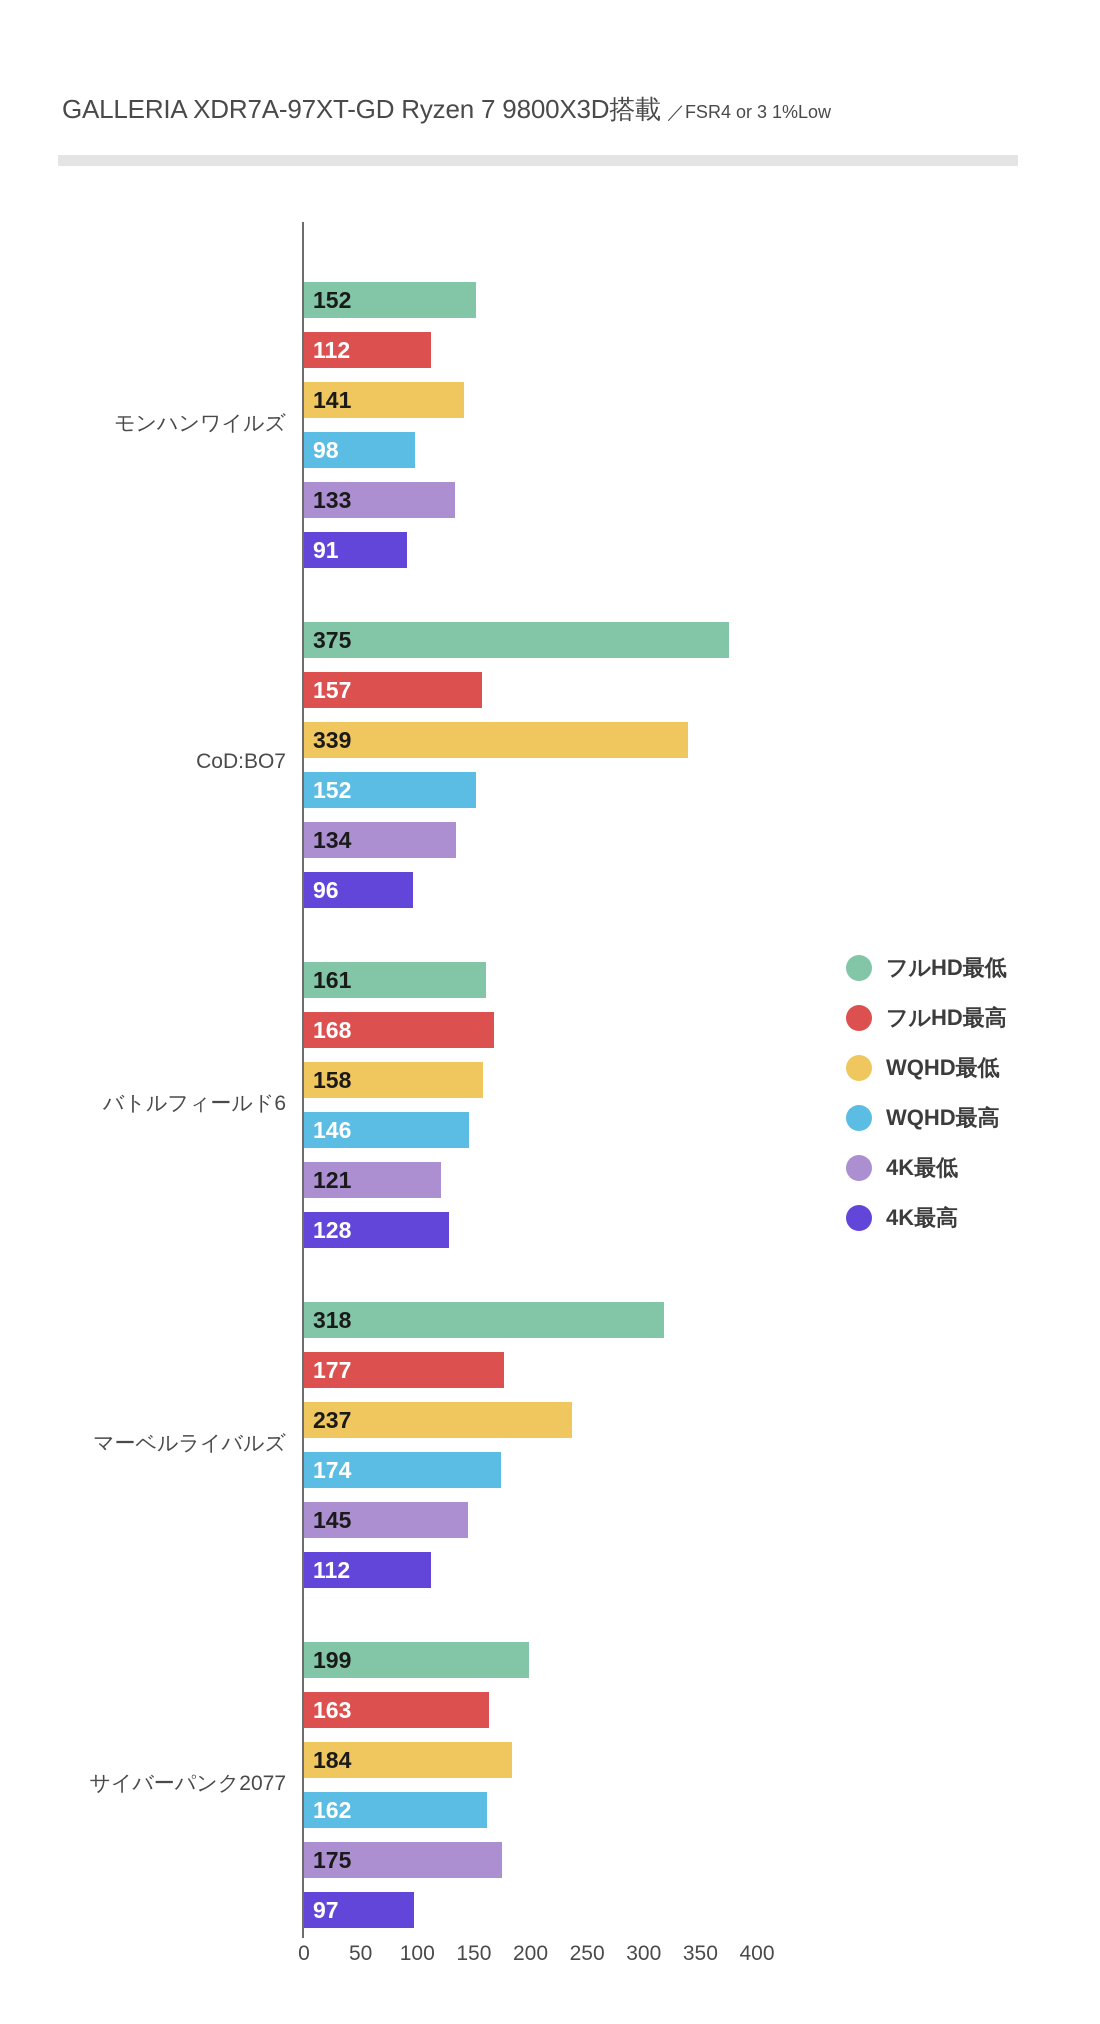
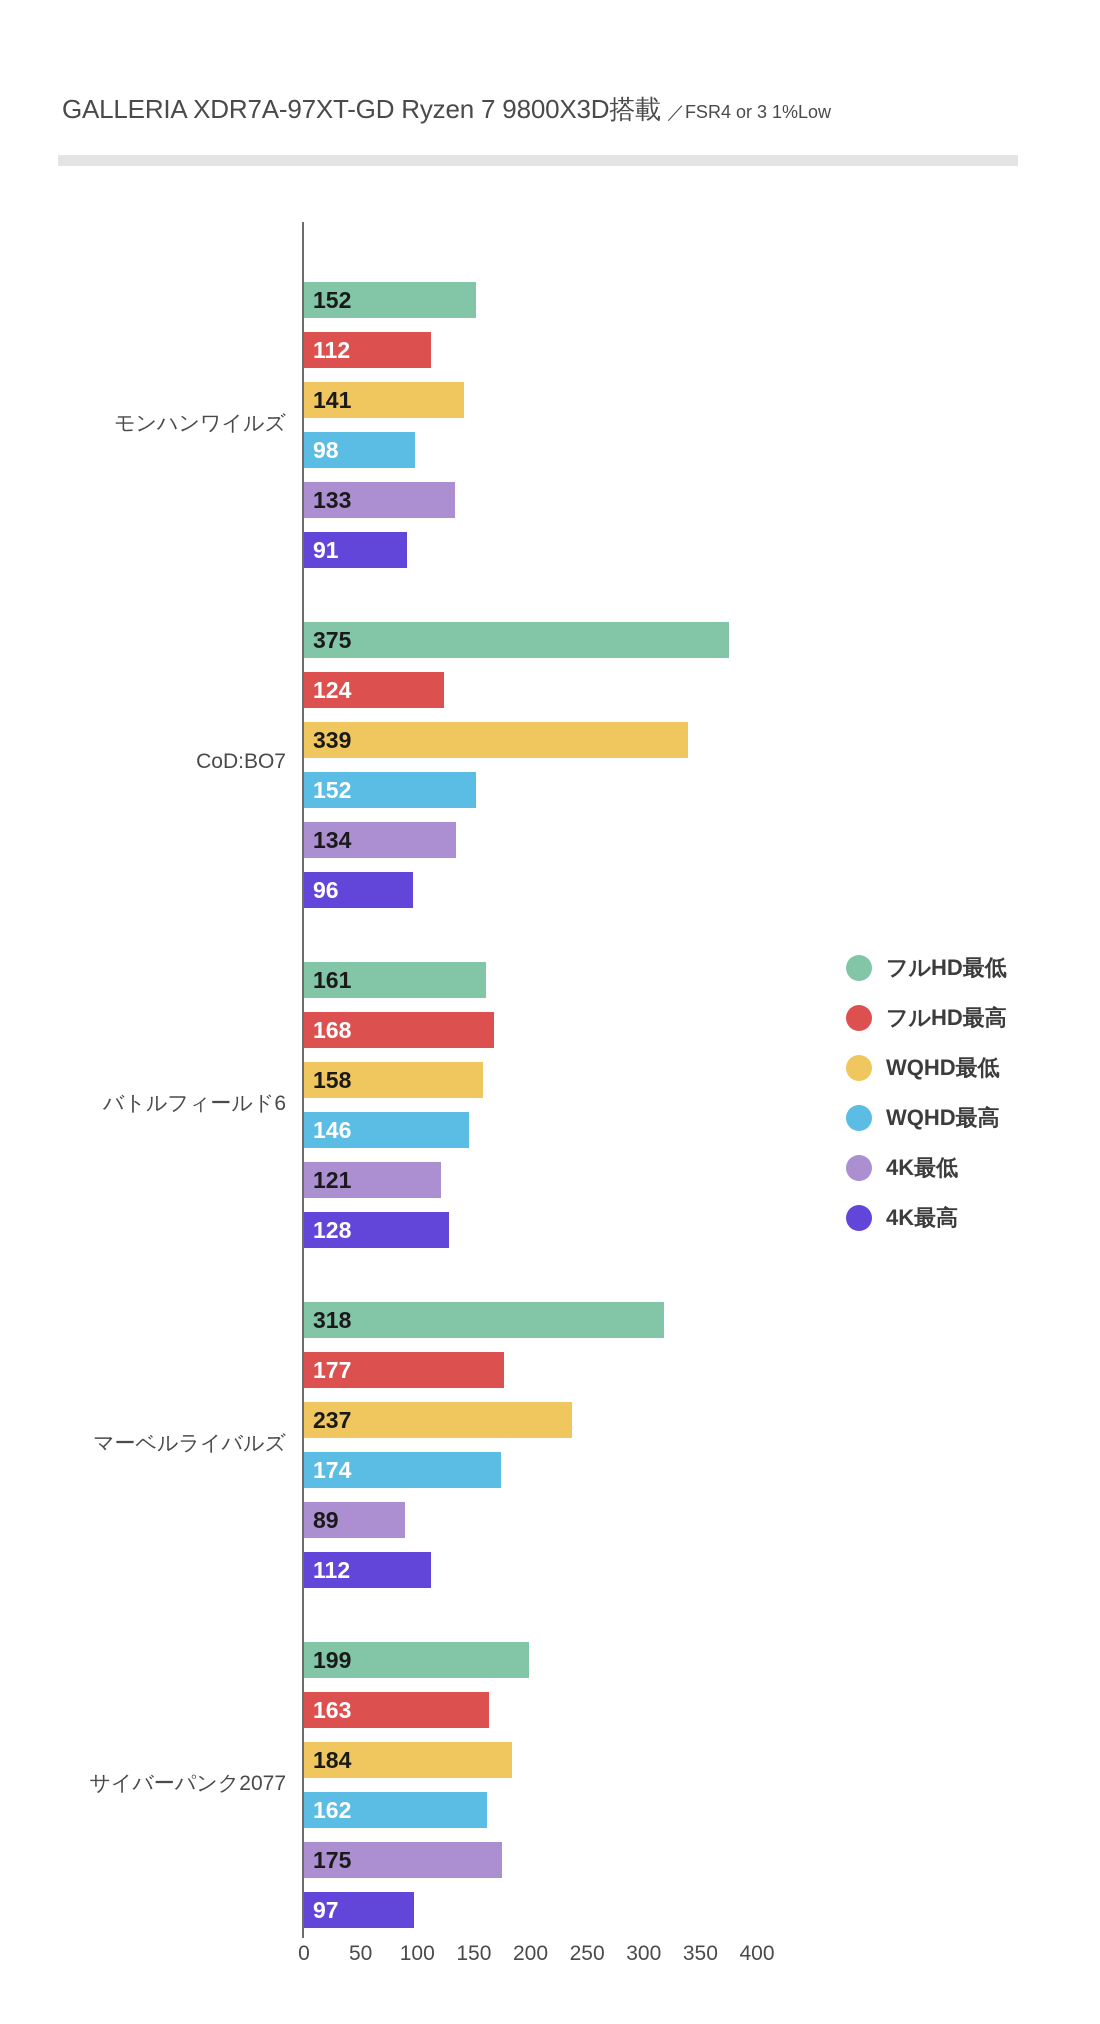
フルHD最高/CoD:BO7: 157 -> 124
4K最低/マーベルライバルズ: 145 -> 89
